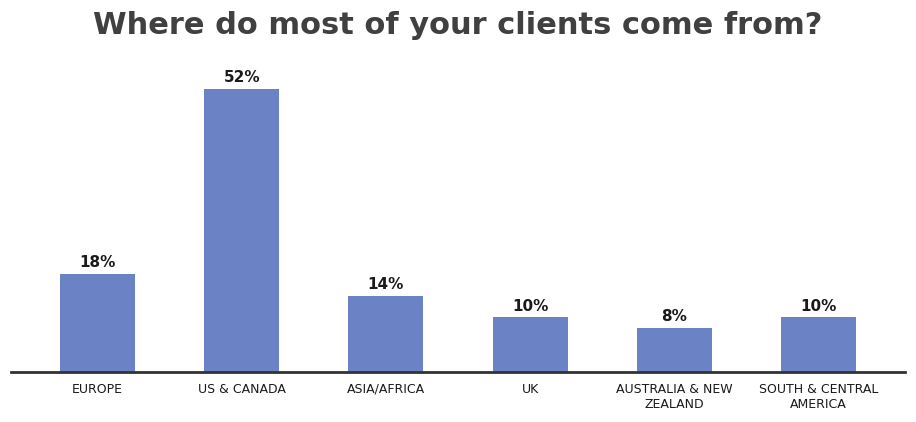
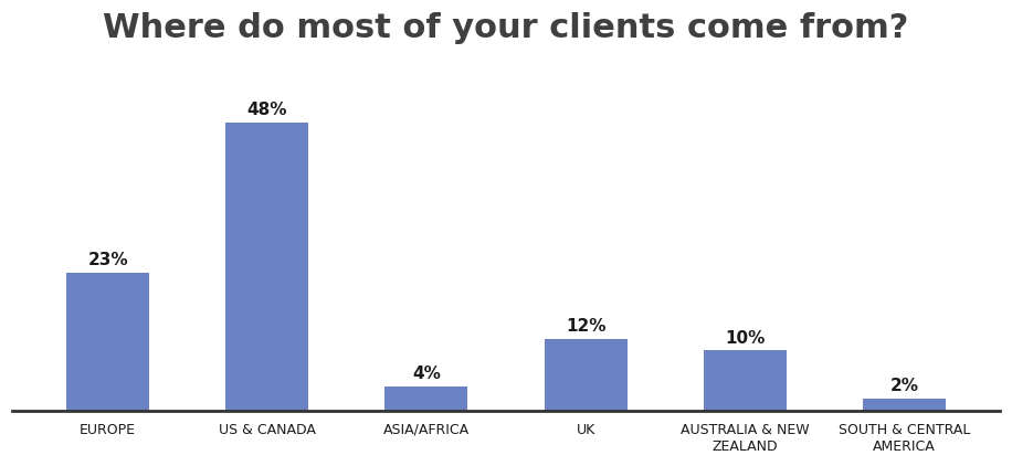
EUROPE: 18% -> 23%
US & CANADA: 52% -> 48%
ASIA/AFRICA: 14% -> 4%
UK: 10% -> 12%
AUSTRALIA & NEW ZEALAND: 8% -> 10%
SOUTH & CENTRAL AMERICA: 10% -> 2%
